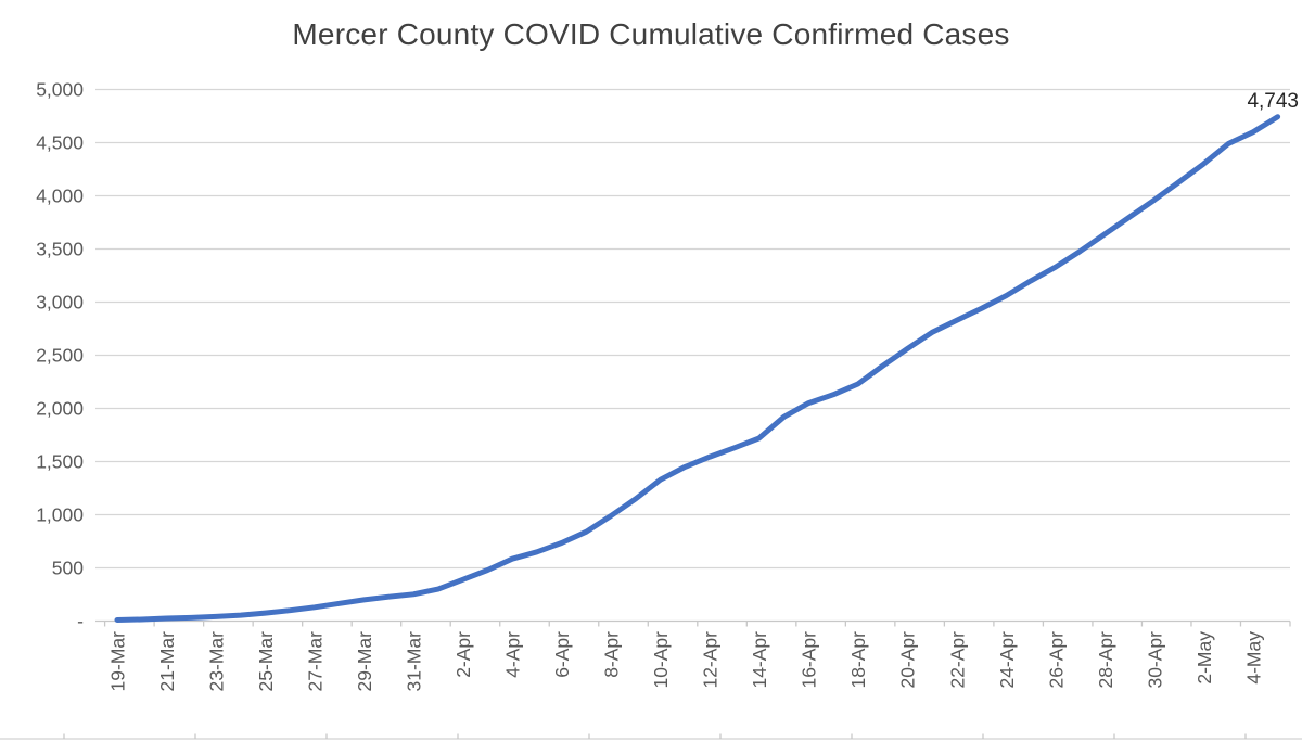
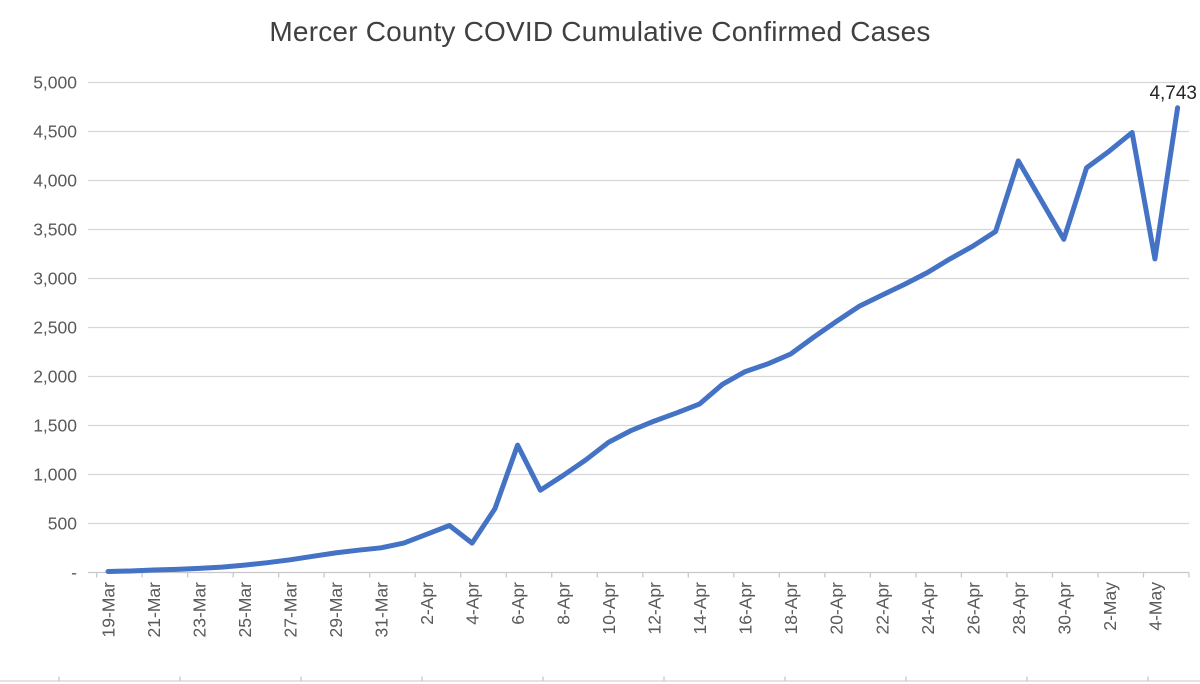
4-Apr: 600 -> 300
6-Apr: 700 -> 1300
28-Apr: 3600 -> 4200
30-Apr: 4000 -> 3400
4-May: 4600 -> 3200
